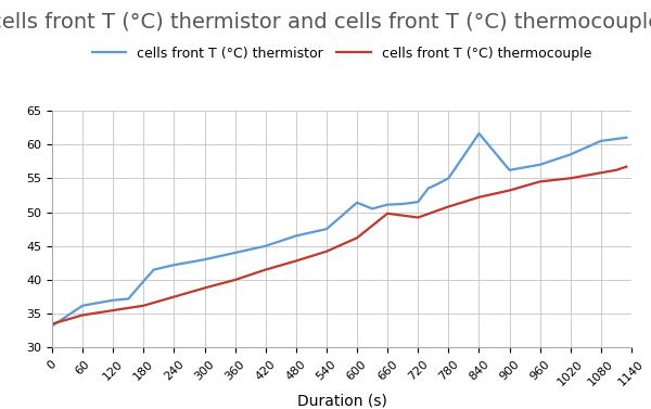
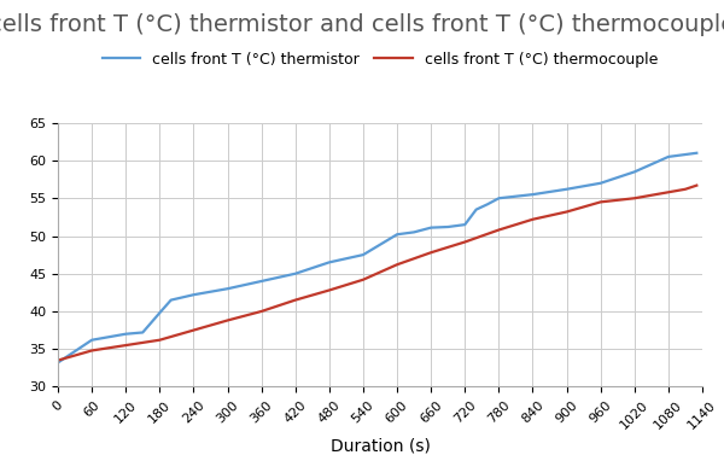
cells front T (°C) thermistor/600: 51.4 -> 50.2
cells front T (°C) thermocouple/660: 49.8 -> 47.8
cells front T (°C) thermistor/840: 61.6 -> 55.5
